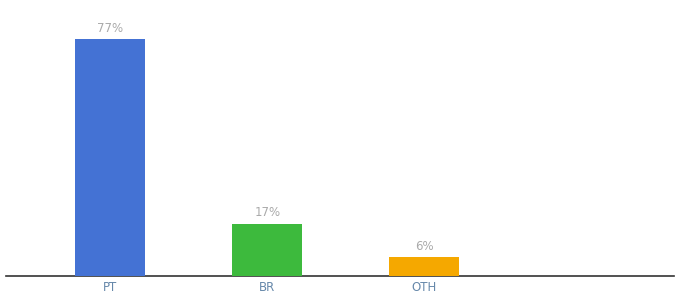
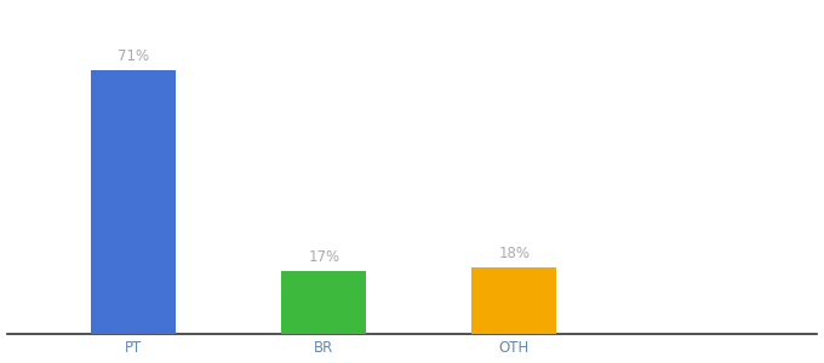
PT: 77% -> 71%
OTH: 6% -> 18%
